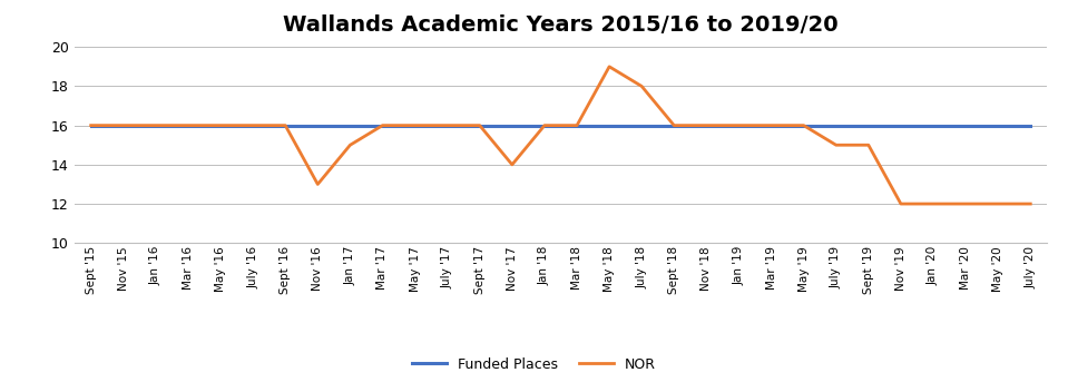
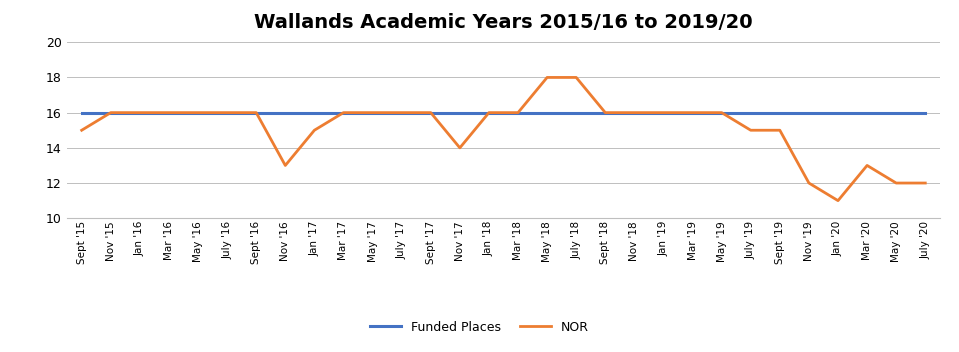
NOR/Sept '15: 16 -> 15
NOR/May '18: 19 -> 18
NOR/Jan '20: 12 -> 11
NOR/Mar '20: 12 -> 13
